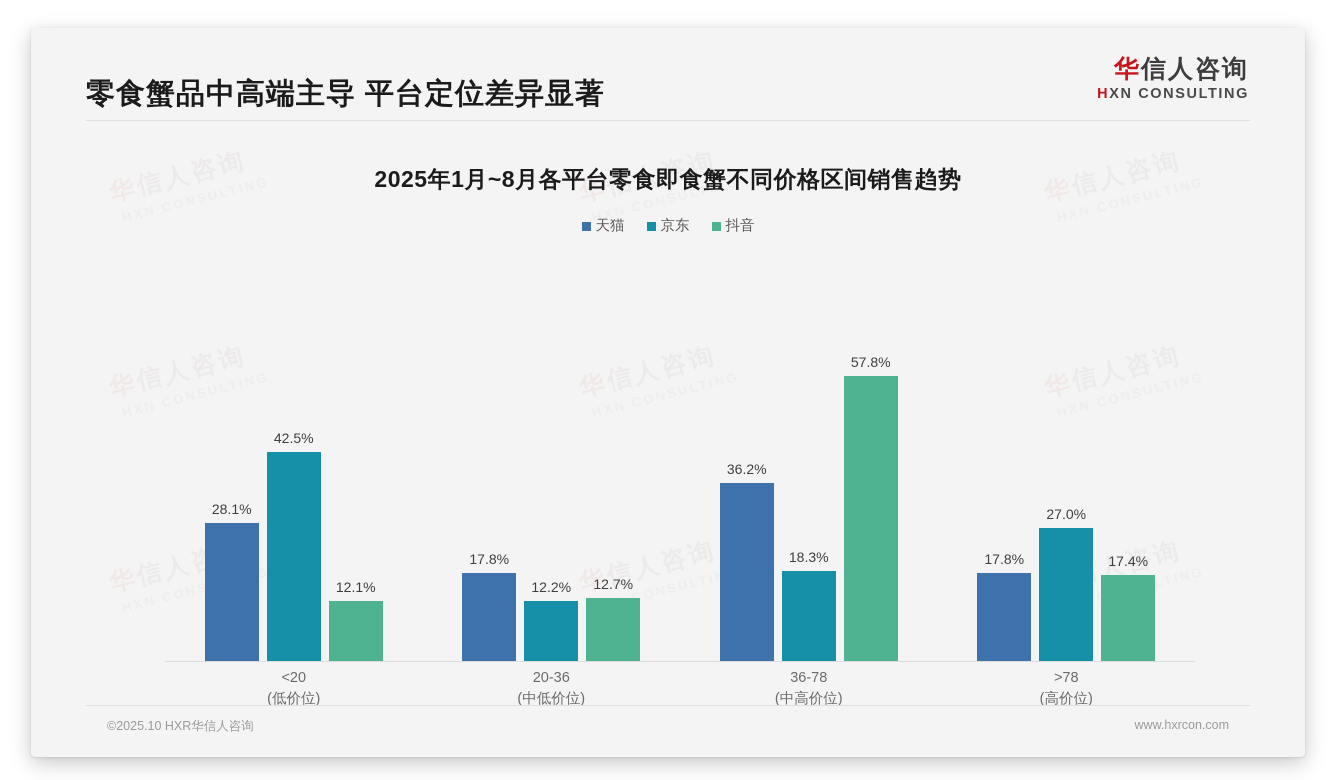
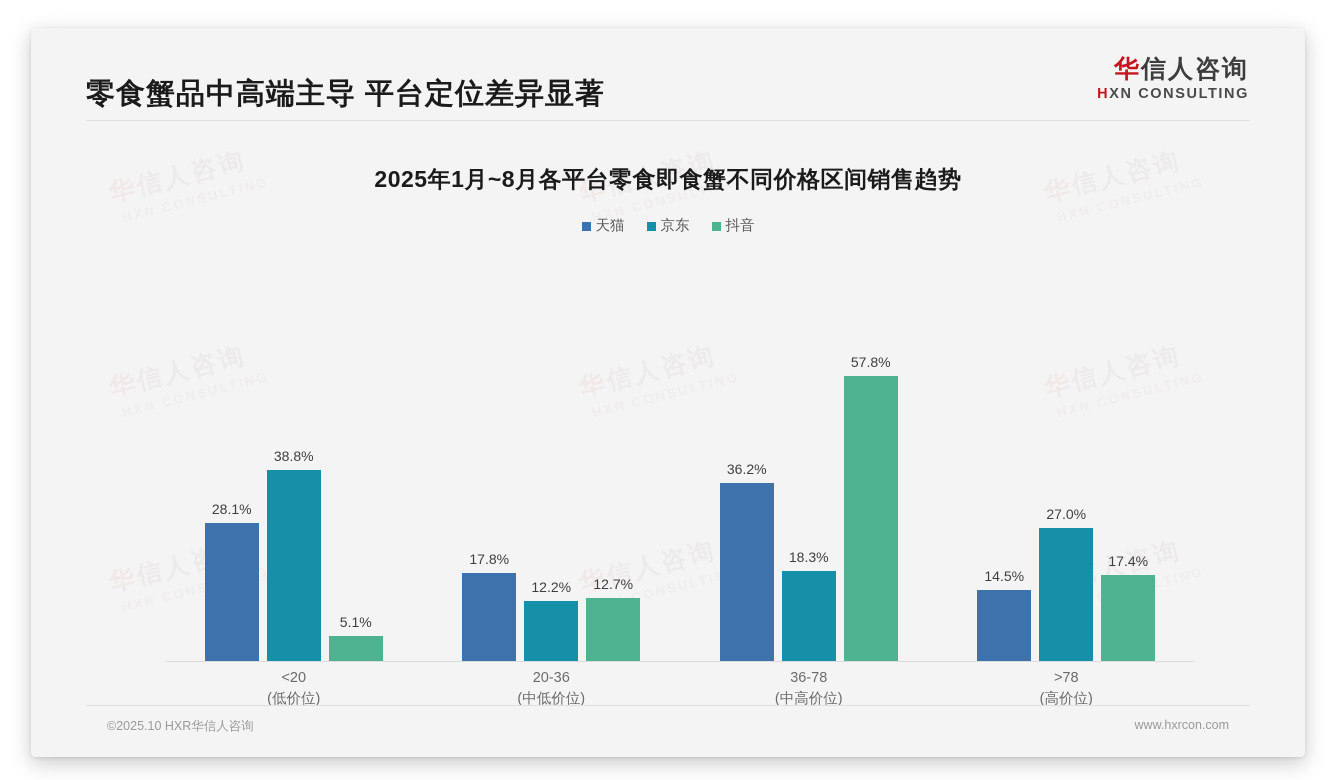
京东/<20: 42.5% -> 38.8%
抖音/<20: 12.1% -> 5.1%
天猫/>78: 17.8% -> 14.5%
